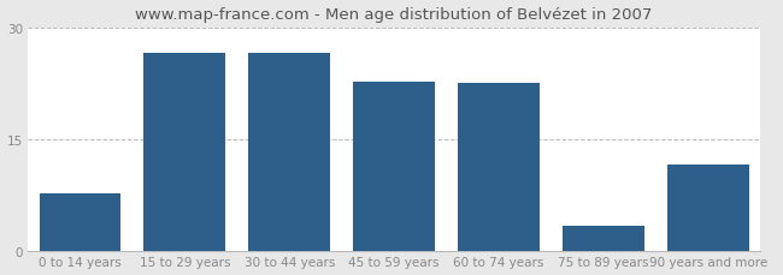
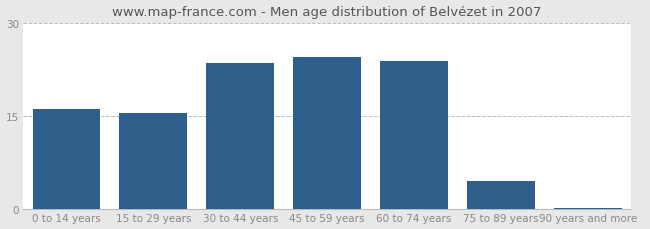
0 to 14 years: 7.8 -> 16.2
15 to 29 years: 26.6 -> 15.5
30 to 44 years: 26.6 -> 23.5
45 to 59 years: 22.8 -> 24.5
60 to 74 years: 22.6 -> 23.8
75 to 89 years: 3.4 -> 4.5
90 years and more: 11.6 -> 0.2
